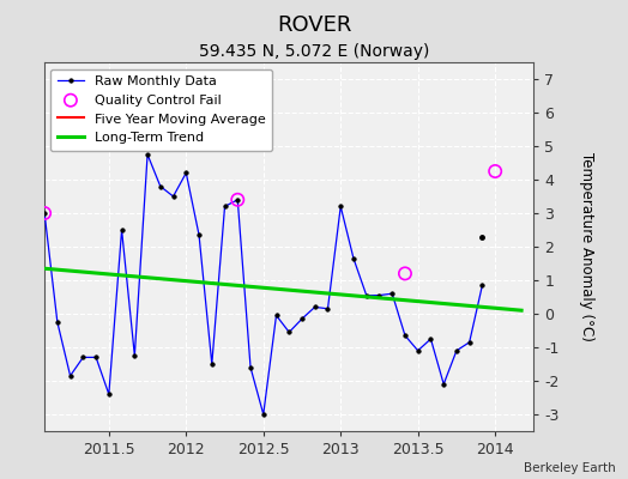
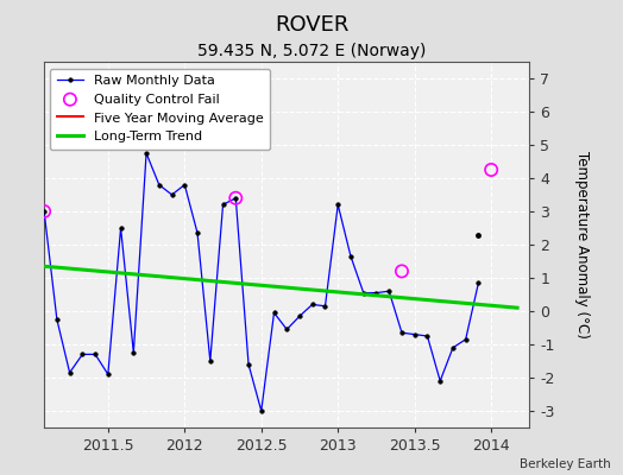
Raw Monthly Data/2011.5: -2.40 -> -1.90
Raw Monthly Data/2012: 4.20 -> 3.80
Raw Monthly Data/2013.5: -1.10 -> -0.70
